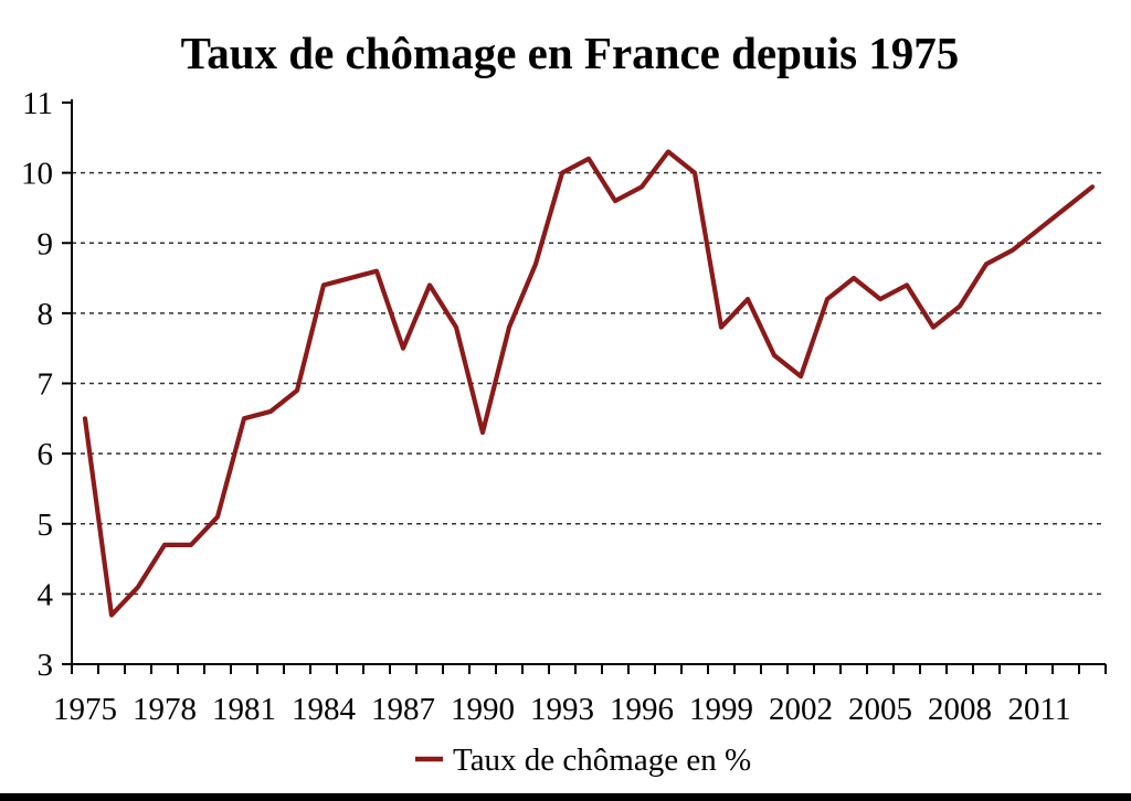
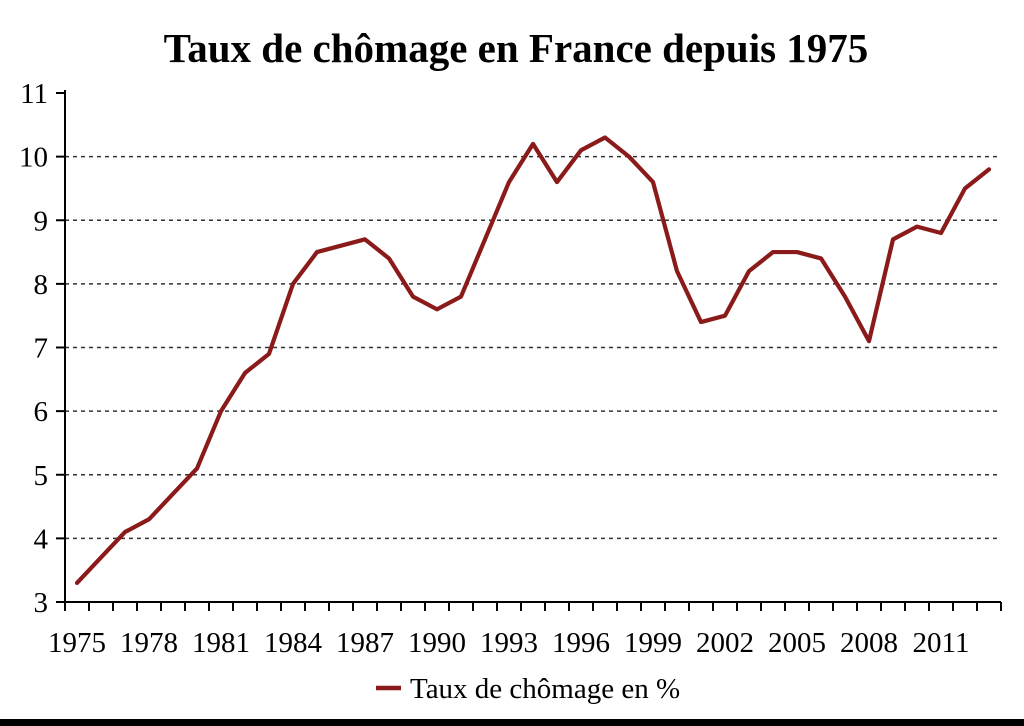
1975: 6.5 -> 3.3
1978: 4.7 -> 4.3
1981: 6.5 -> 6.0
1984: 8.4 -> 8.0
1987: 7.5 -> 8.7
1990: 6.3 -> 7.6
1993: 10.0 -> 9.6
1996: 9.8 -> 10.1
1999: 7.8 -> 9.6
2002: 7.1 -> 7.5
2005: 8.2 -> 8.5
2008: 8.1 -> 7.1
2011: 9.2 -> 8.8
